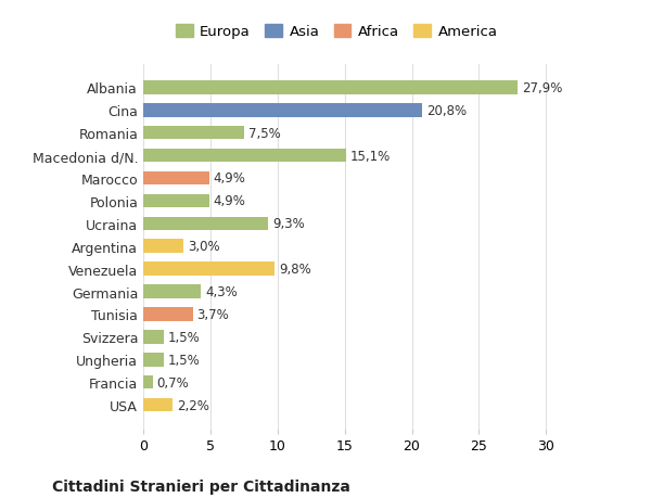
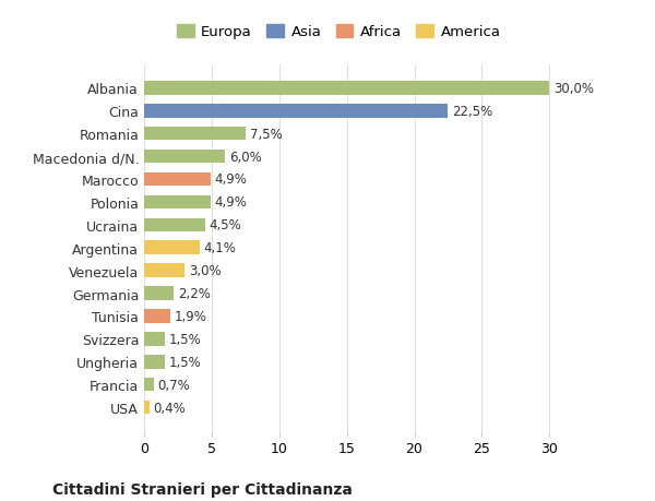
Albania: 27,9% -> 30,0%
Cina: 20,8% -> 22,5%
Macedonia d/N.: 15,1% -> 6,0%
Ucraina: 9,3% -> 4,5%
Argentina: 3,0% -> 4,1%
Venezuela: 9,8% -> 3,0%
Germania: 4,3% -> 2,2%
Tunisia: 3,7% -> 1,9%
USA: 2,2% -> 0,4%
